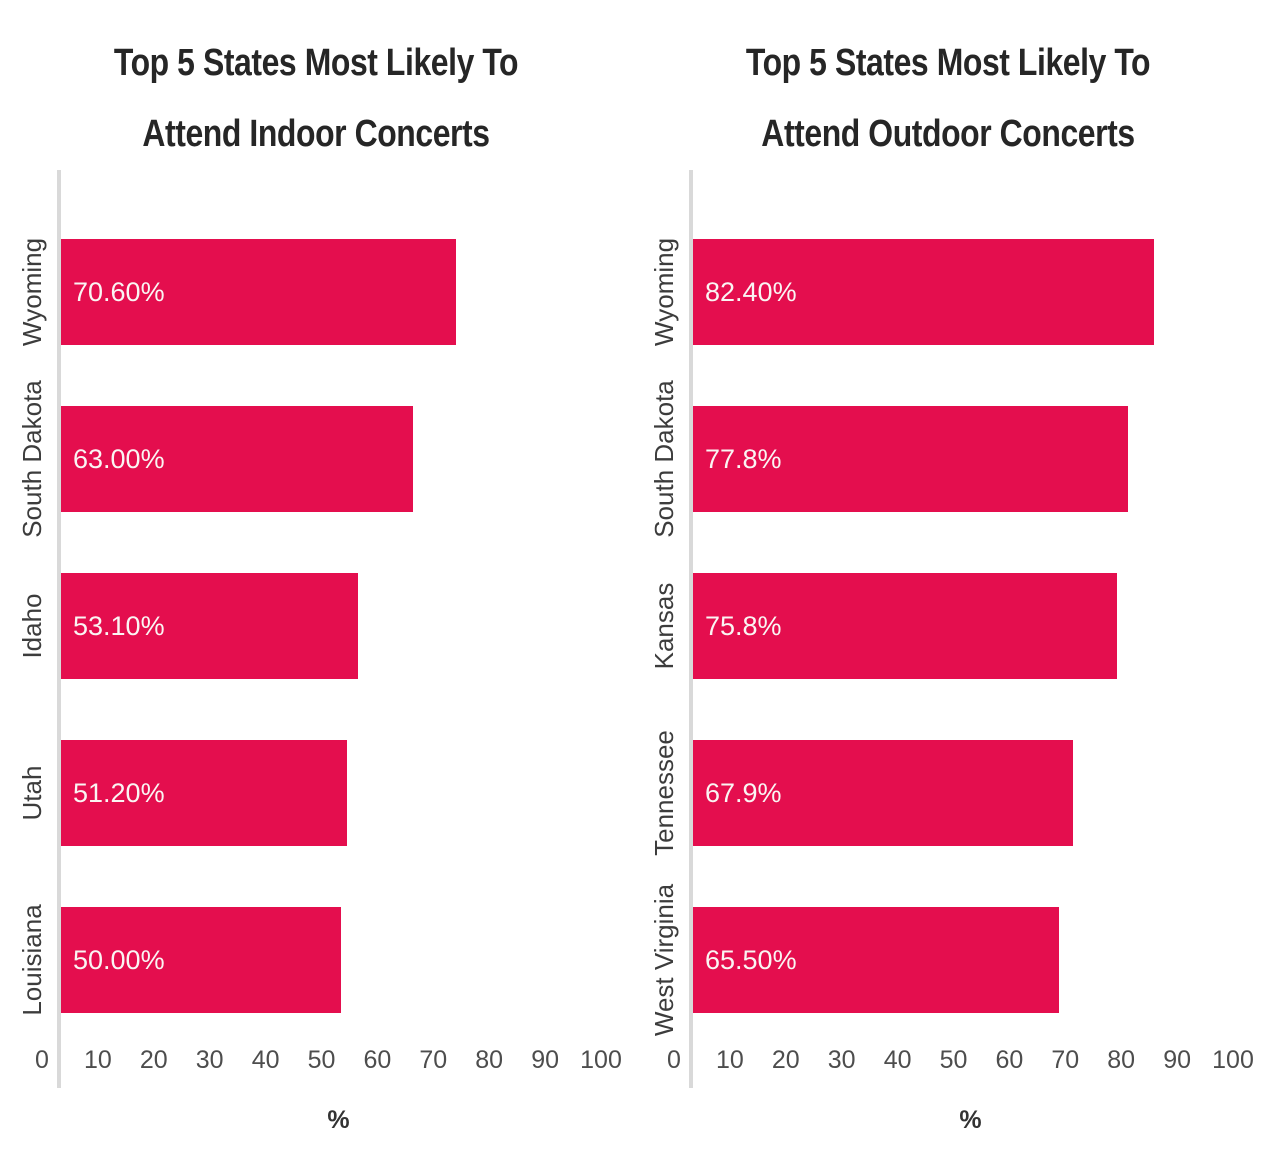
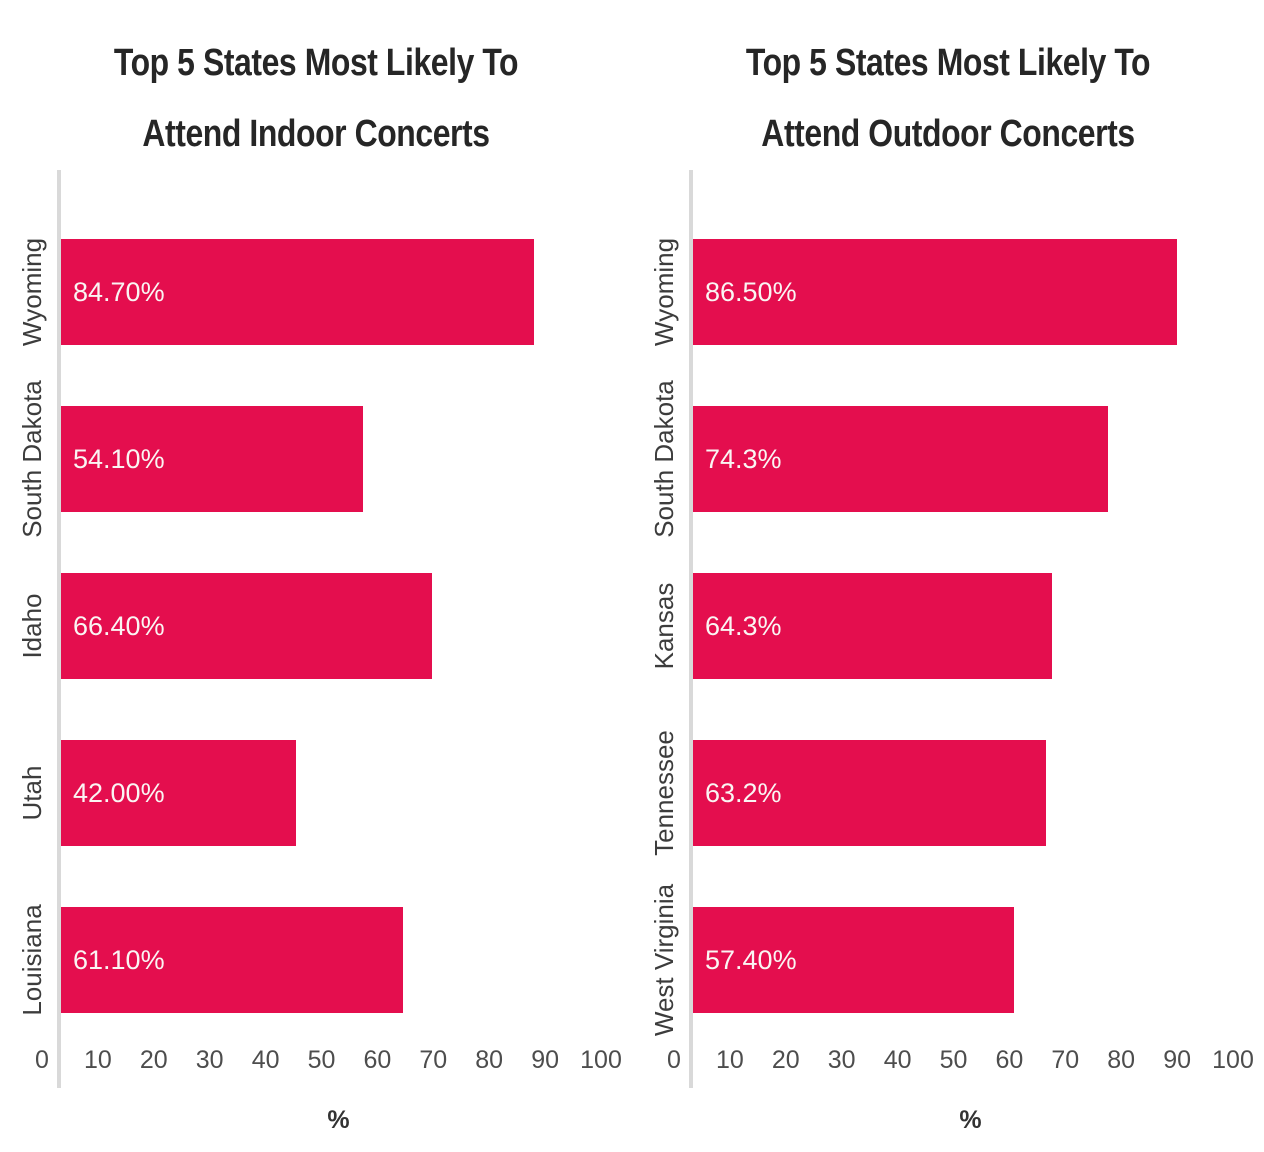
Top 5 States Most Likely To Attend Indoor Concerts/Wyoming: 70.60% -> 84.70%
Top 5 States Most Likely To Attend Indoor Concerts/South Dakota: 63.00% -> 54.10%
Top 5 States Most Likely To Attend Indoor Concerts/Idaho: 53.10% -> 66.40%
Top 5 States Most Likely To Attend Indoor Concerts/Utah: 51.20% -> 42.00%
Top 5 States Most Likely To Attend Indoor Concerts/Louisiana: 50.00% -> 61.10%
Top 5 States Most Likely To Attend Outdoor Concerts/Wyoming: 82.40% -> 86.50%
Top 5 States Most Likely To Attend Outdoor Concerts/South Dakota: 77.8% -> 74.3%
Top 5 States Most Likely To Attend Outdoor Concerts/Kansas: 75.8% -> 64.3%
Top 5 States Most Likely To Attend Outdoor Concerts/Tennessee: 67.9% -> 63.2%
Top 5 States Most Likely To Attend Outdoor Concerts/West Virginia: 65.50% -> 57.40%
